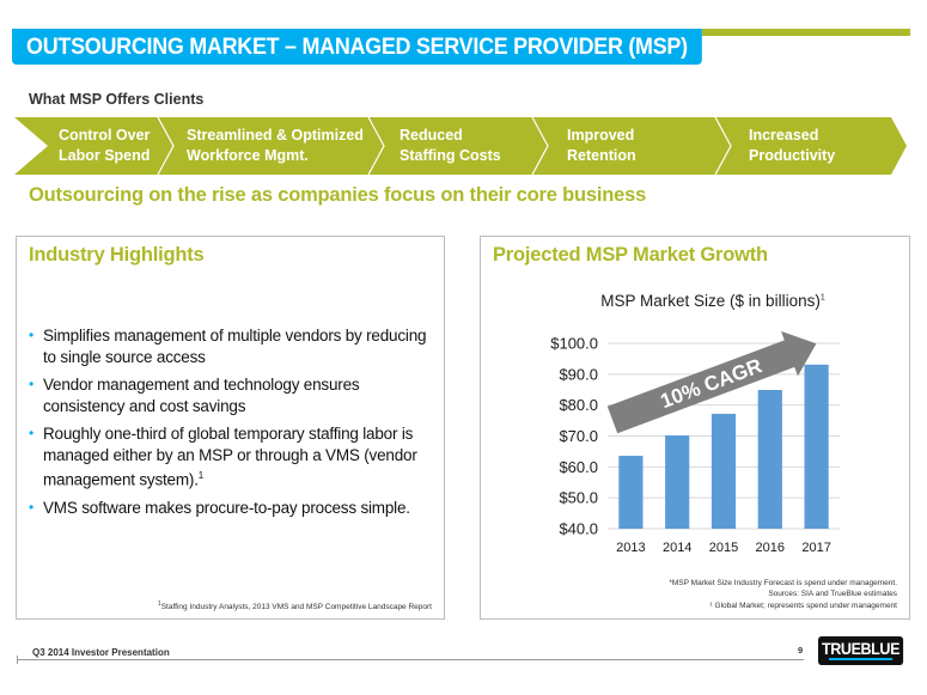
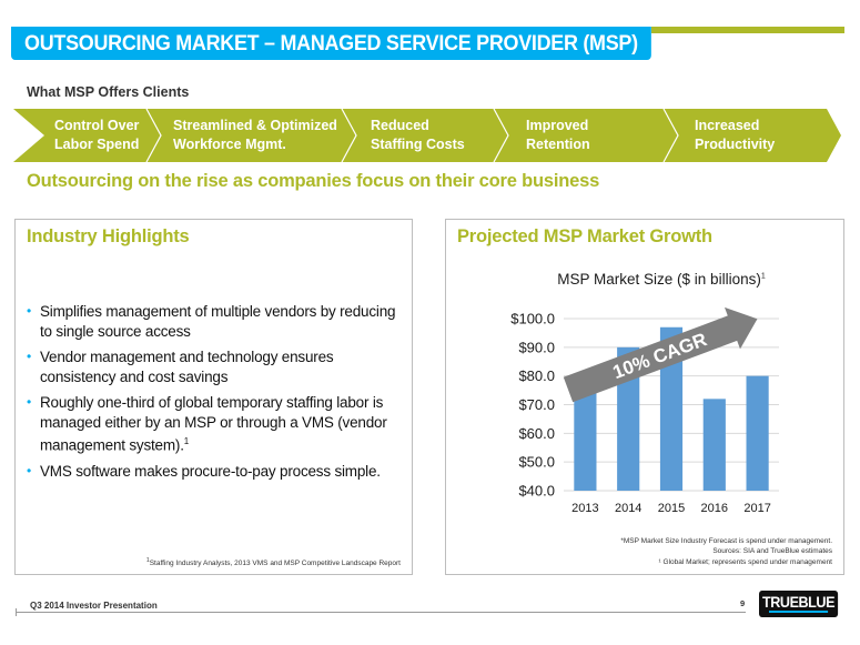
2013: $64 -> $76
2014: $70 -> $90
2015: $77 -> $97
2016: $85 -> $72
2017: $93 -> $80
